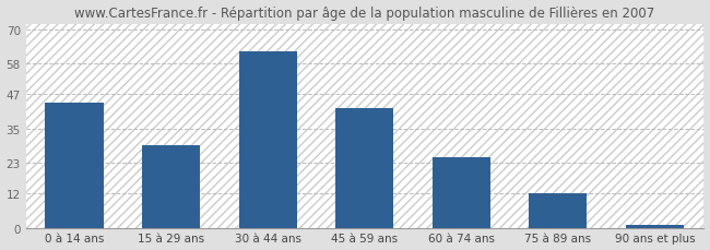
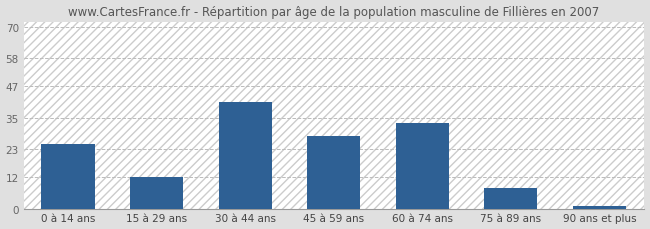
0 à 14 ans: 44 -> 25
15 à 29 ans: 29 -> 12
30 à 44 ans: 62 -> 41
45 à 59 ans: 42 -> 28
60 à 74 ans: 25 -> 33
75 à 89 ans: 12 -> 8
